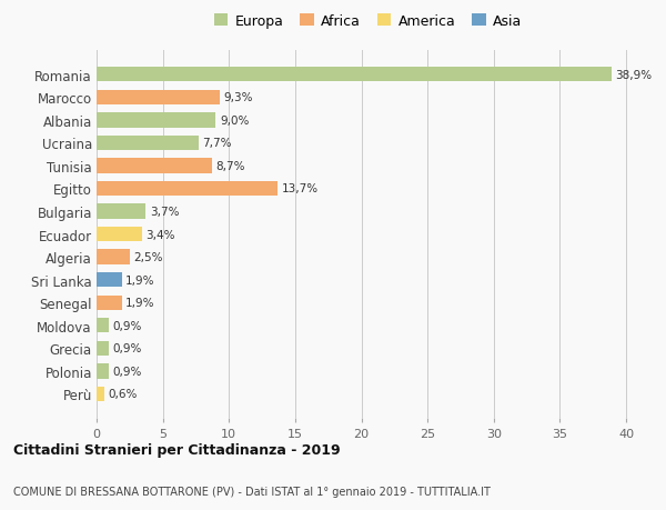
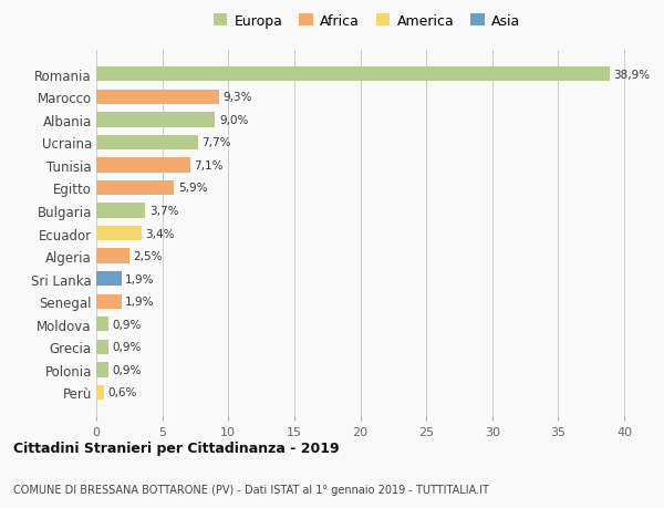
Tunisia: 8,7% -> 7,1%
Egitto: 13,7% -> 5,9%
